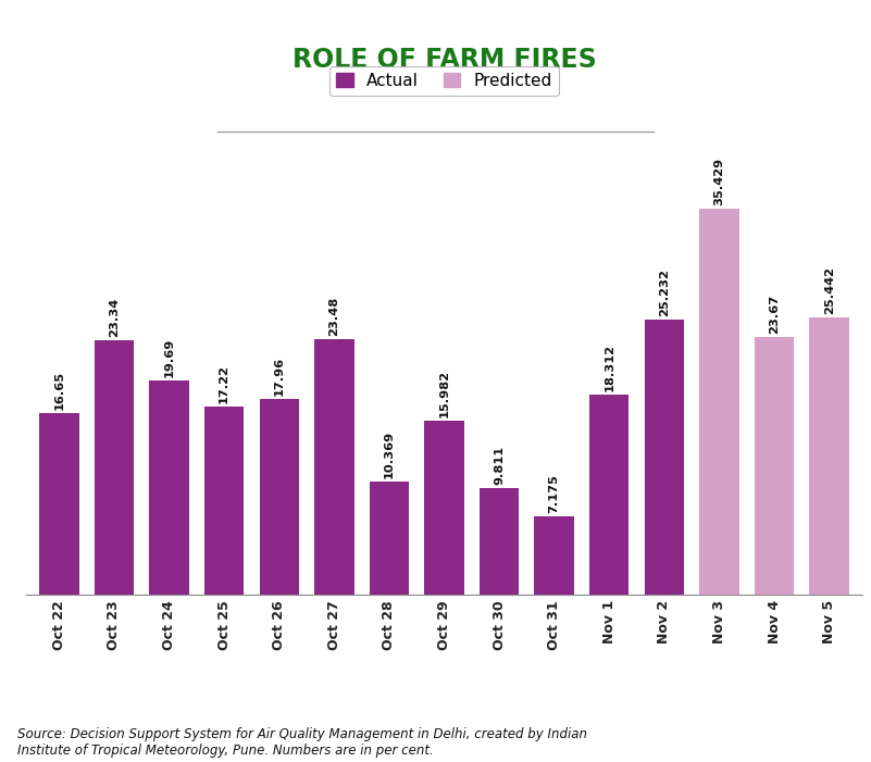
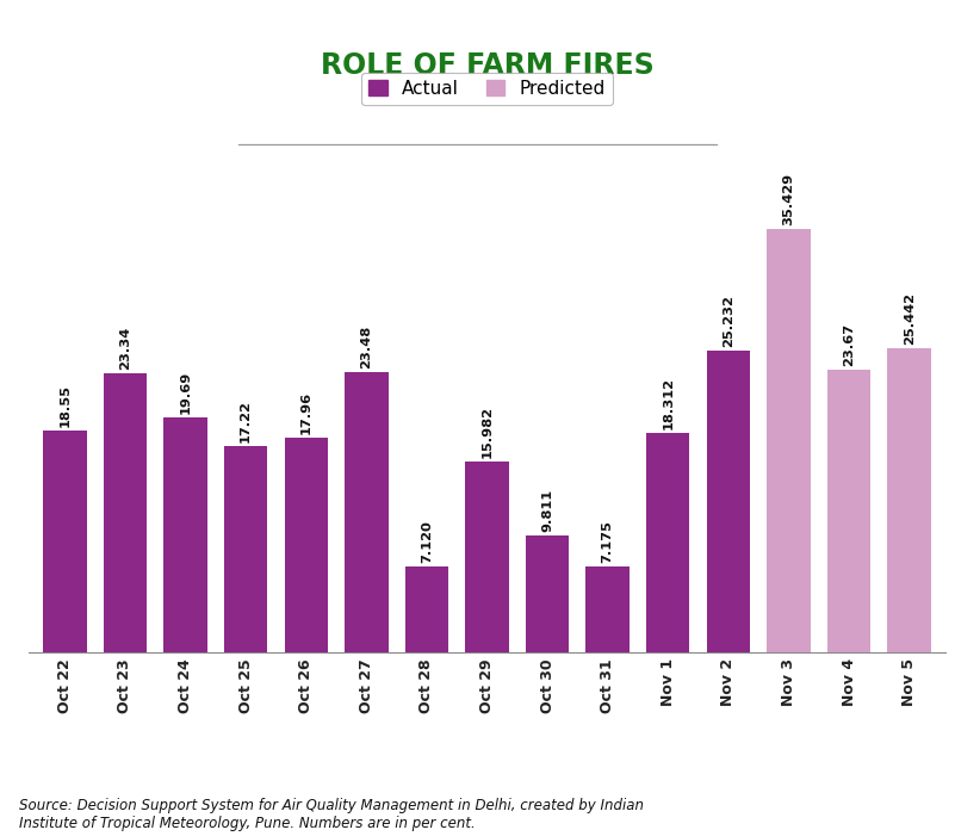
Oct 22: 16.65 -> 18.55
Oct 28: 10.369 -> 7.120
